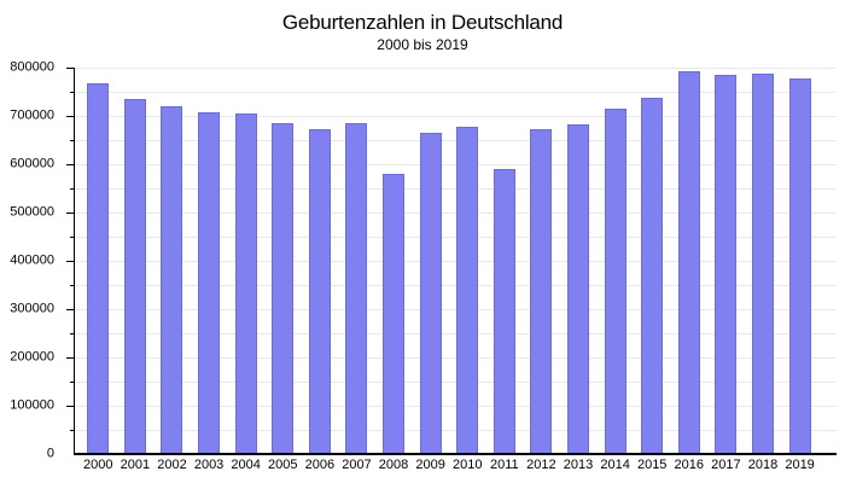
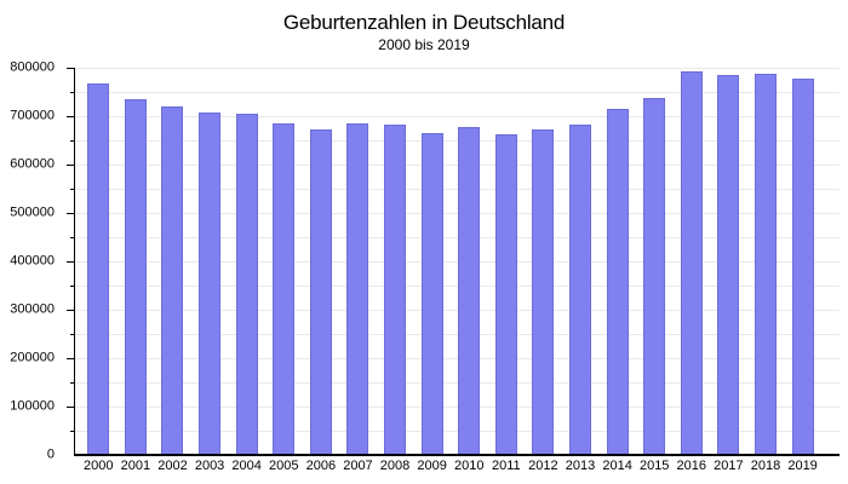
2008: 580000 -> 680000
2011: 590000 -> 660000
